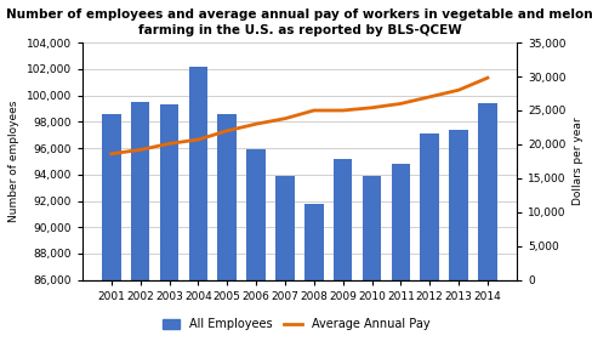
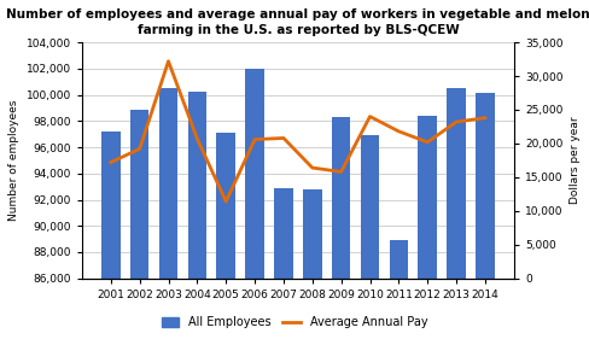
All Employees/2001: 98,600 -> 97,200
Average Annual Pay/2001: 18,600 -> 17,200
All Employees/2002: 99,500 -> 98,900
All Employees/2003: 99,300 -> 100,500
Average Annual Pay/2003: 20,100 -> 32,200
All Employees/2004: 102,200 -> 100,200
All Employees/2005: 98,600 -> 97,100
Average Annual Pay/2005: 22,000 -> 11,400
All Employees/2006: 95,900 -> 102,000
Average Annual Pay/2006: 23,000 -> 20,600
All Employees/2007: 93,900 -> 92,900
Average Annual Pay/2007: 23,800 -> 20,800
All Employees/2008: 91,800 -> 92,800
Average Annual Pay/2008: 25,000 -> 16,400
All Employees/2009: 95,200 -> 98,300
Average Annual Pay/2009: 25,000 -> 15,800
All Employees/2010: 93,900 -> 96,900
Average Annual Pay/2010: 25,400 -> 24,000
All Employees/2011: 94,800 -> 88,900
Average Annual Pay/2011: 26,000 -> 21,800
All Employees/2012: 97,100 -> 98,400
Average Annual Pay/2012: 27,000 -> 20,200
All Employees/2013: 97,400 -> 100,500
Average Annual Pay/2013: 28,000 -> 23,200
All Employees/2014: 99,400 -> 100,100
Average Annual Pay/2014: 29,800 -> 23,800
